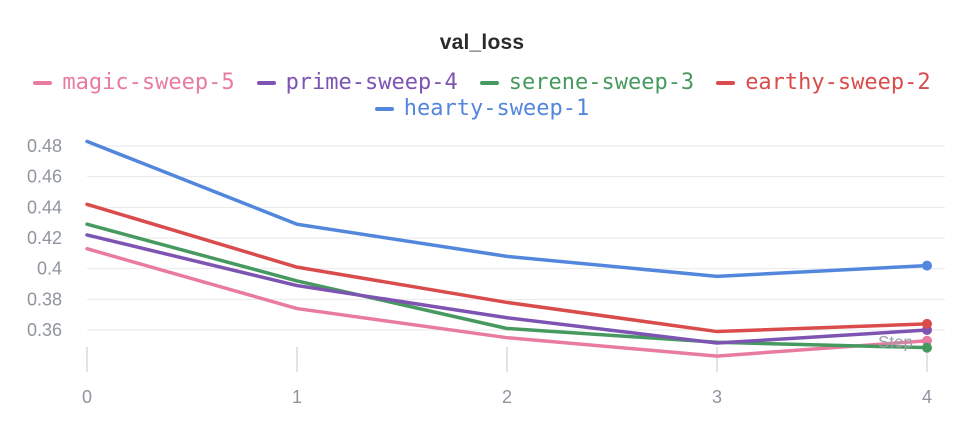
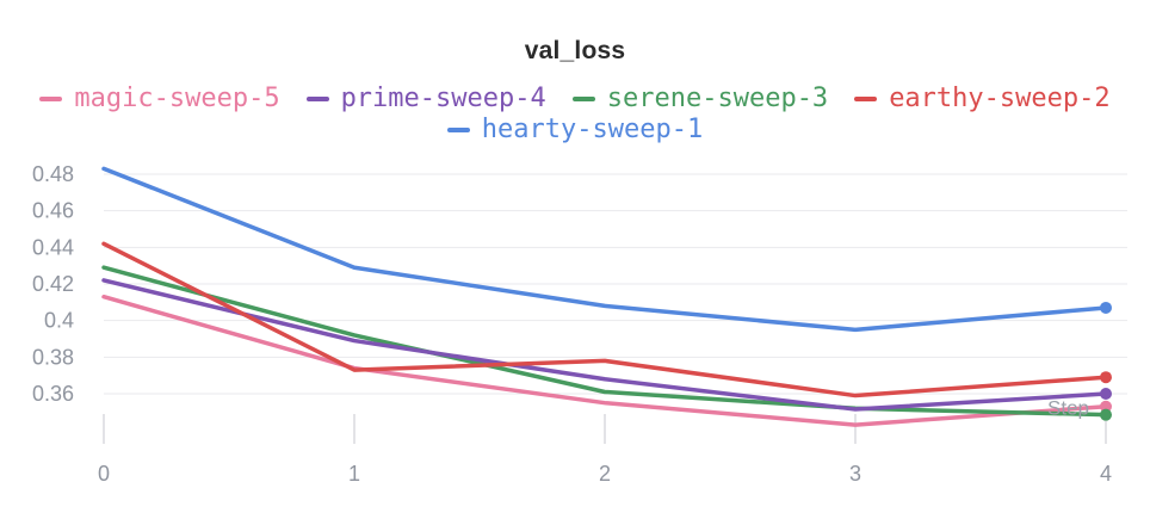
earthy-sweep-2/1: 0.401 -> 0.373
earthy-sweep-2/4: 0.364 -> 0.369
hearty-sweep-1/4: 0.402 -> 0.407
